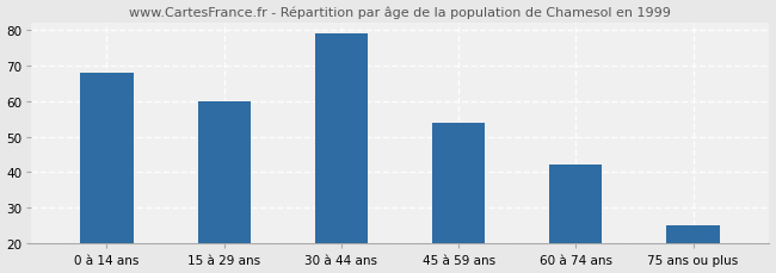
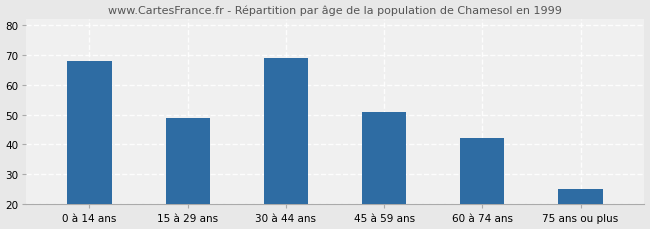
15 à 29 ans: 60 -> 49
30 à 44 ans: 79 -> 69
45 à 59 ans: 54 -> 51
